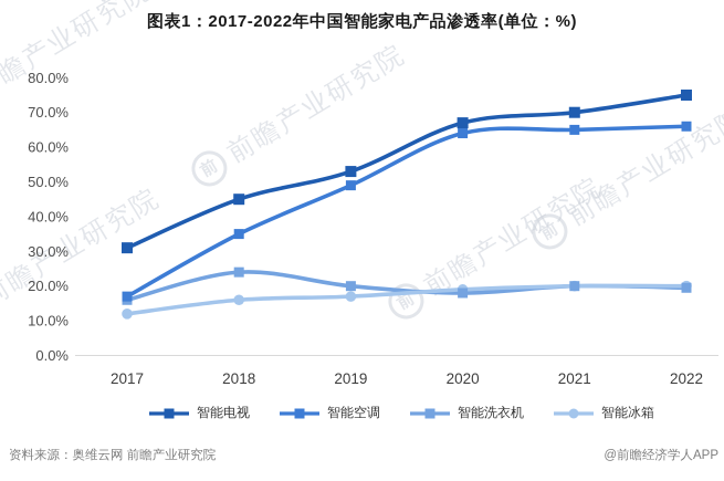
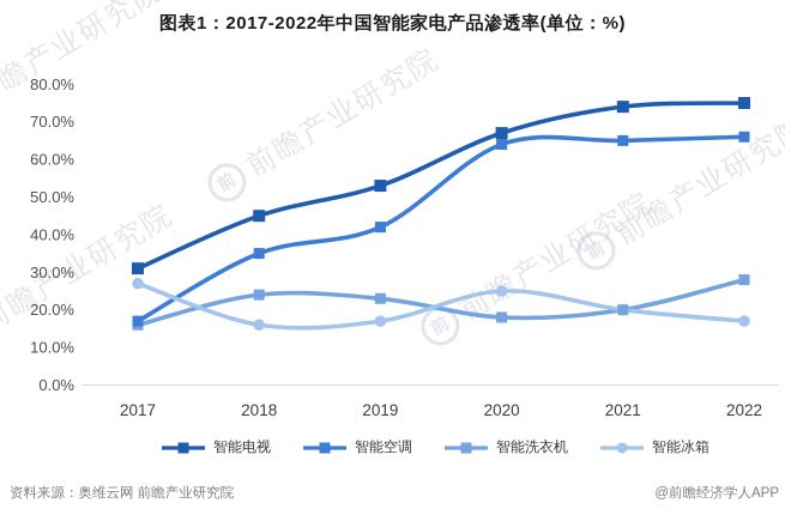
智能冰箱/2017: 12% -> 27%
智能空调/2019: 49% -> 42%
智能洗衣机/2019: 20% -> 23%
智能冰箱/2020: 19% -> 25%
智能电视/2021: 70% -> 74%
智能洗衣机/2022: 20% -> 28%
智能冰箱/2022: 20% -> 17%
